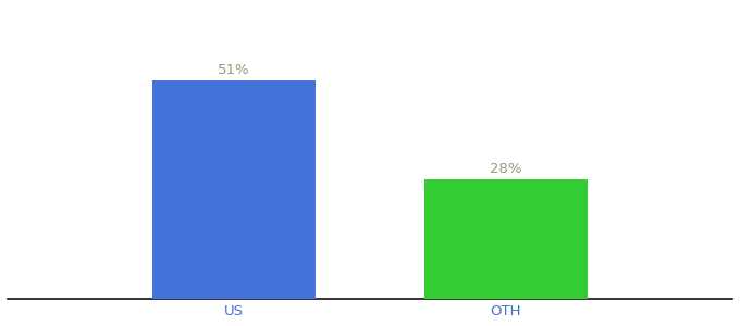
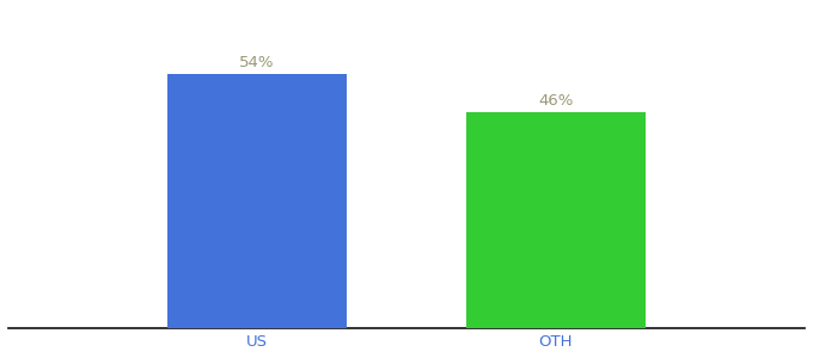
US: 51% -> 54%
OTH: 28% -> 46%
